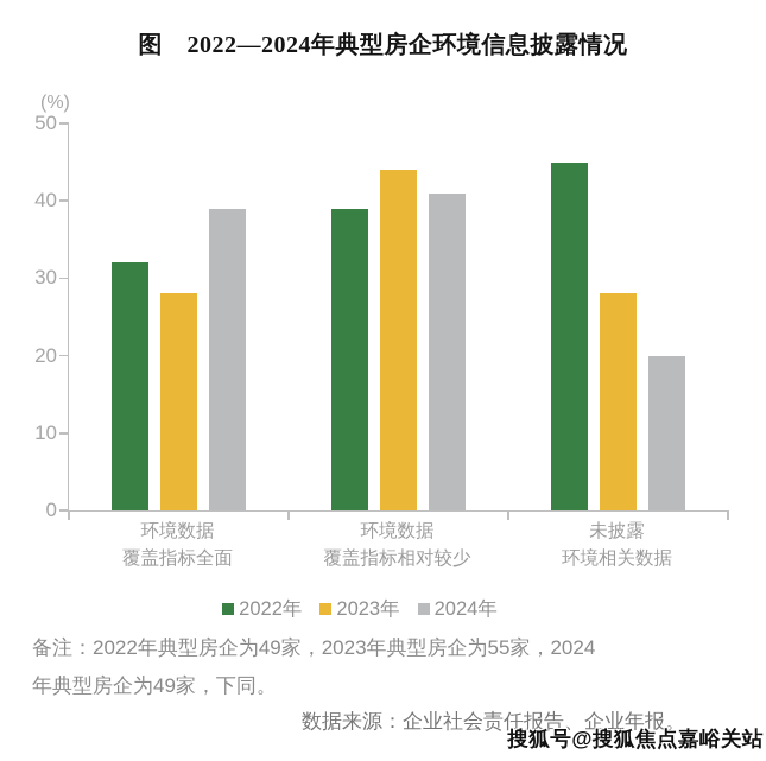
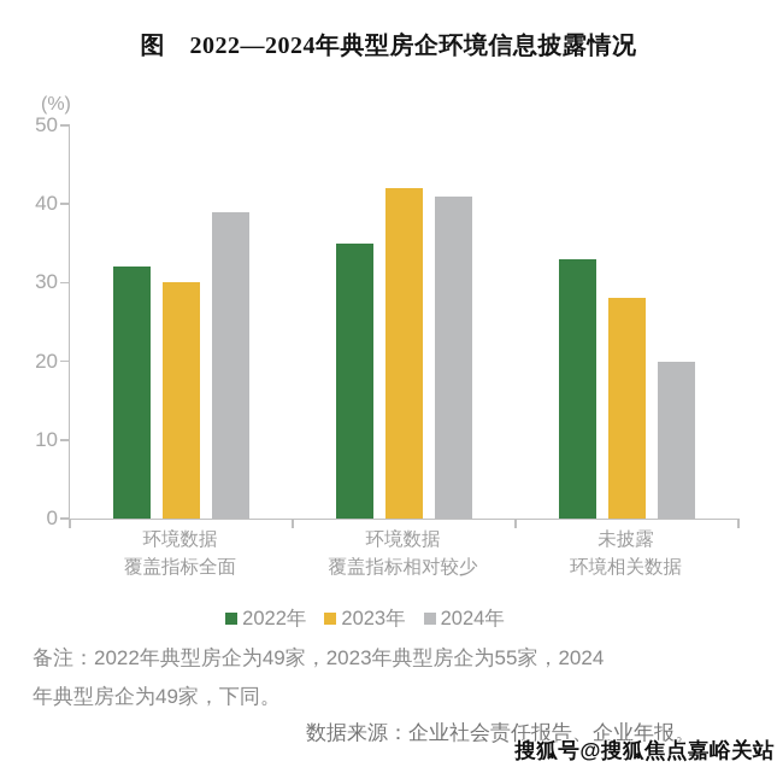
2023年/环境数据 覆盖指标全面: 28 -> 30
2022年/环境数据 覆盖指标相对较少: 39 -> 35
2023年/环境数据 覆盖指标相对较少: 44 -> 42
2022年/未披露 环境相关数据: 45 -> 33
